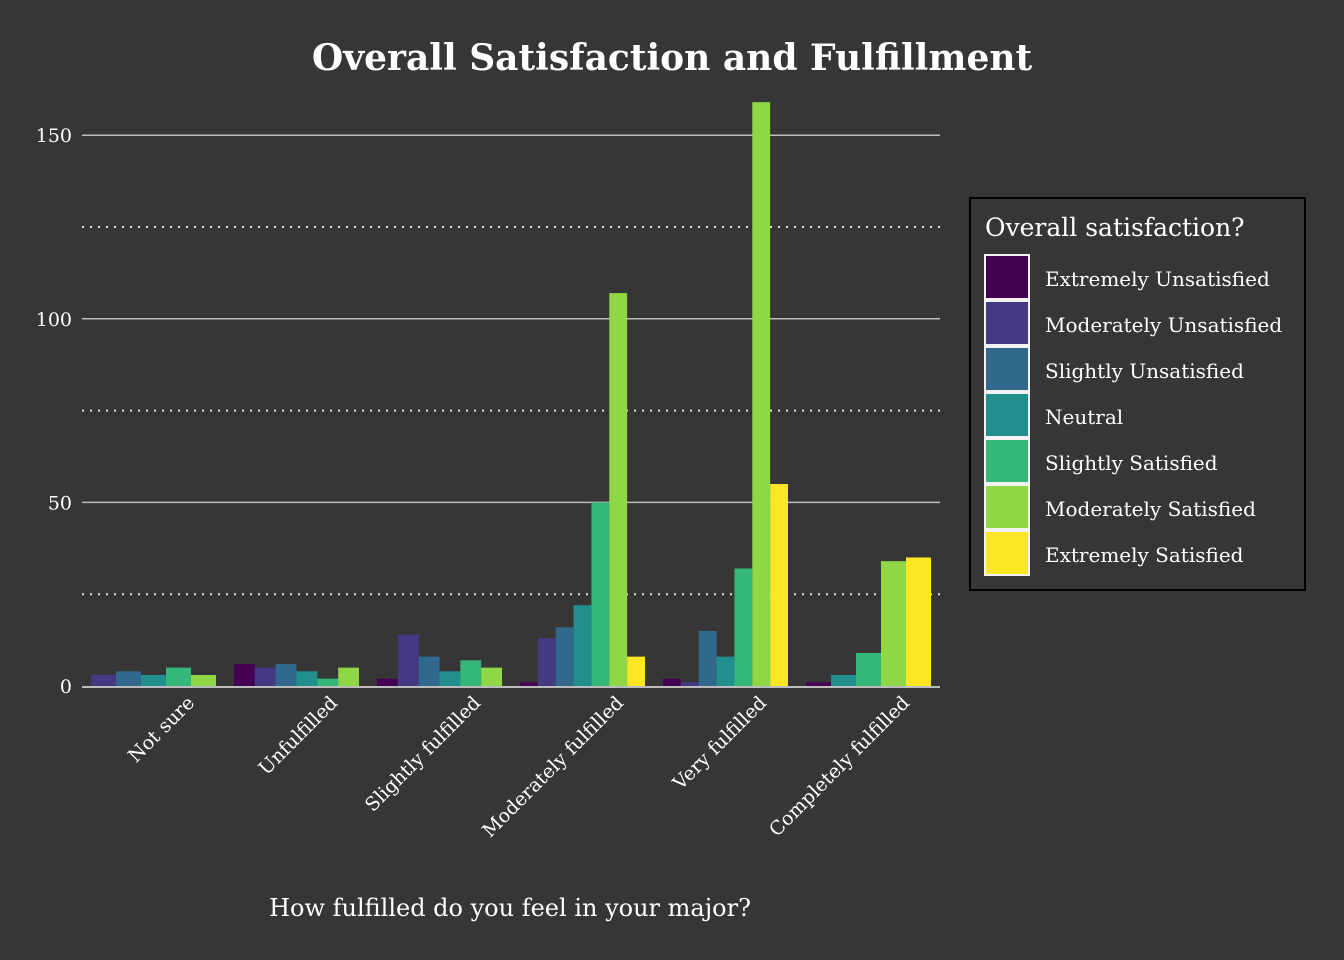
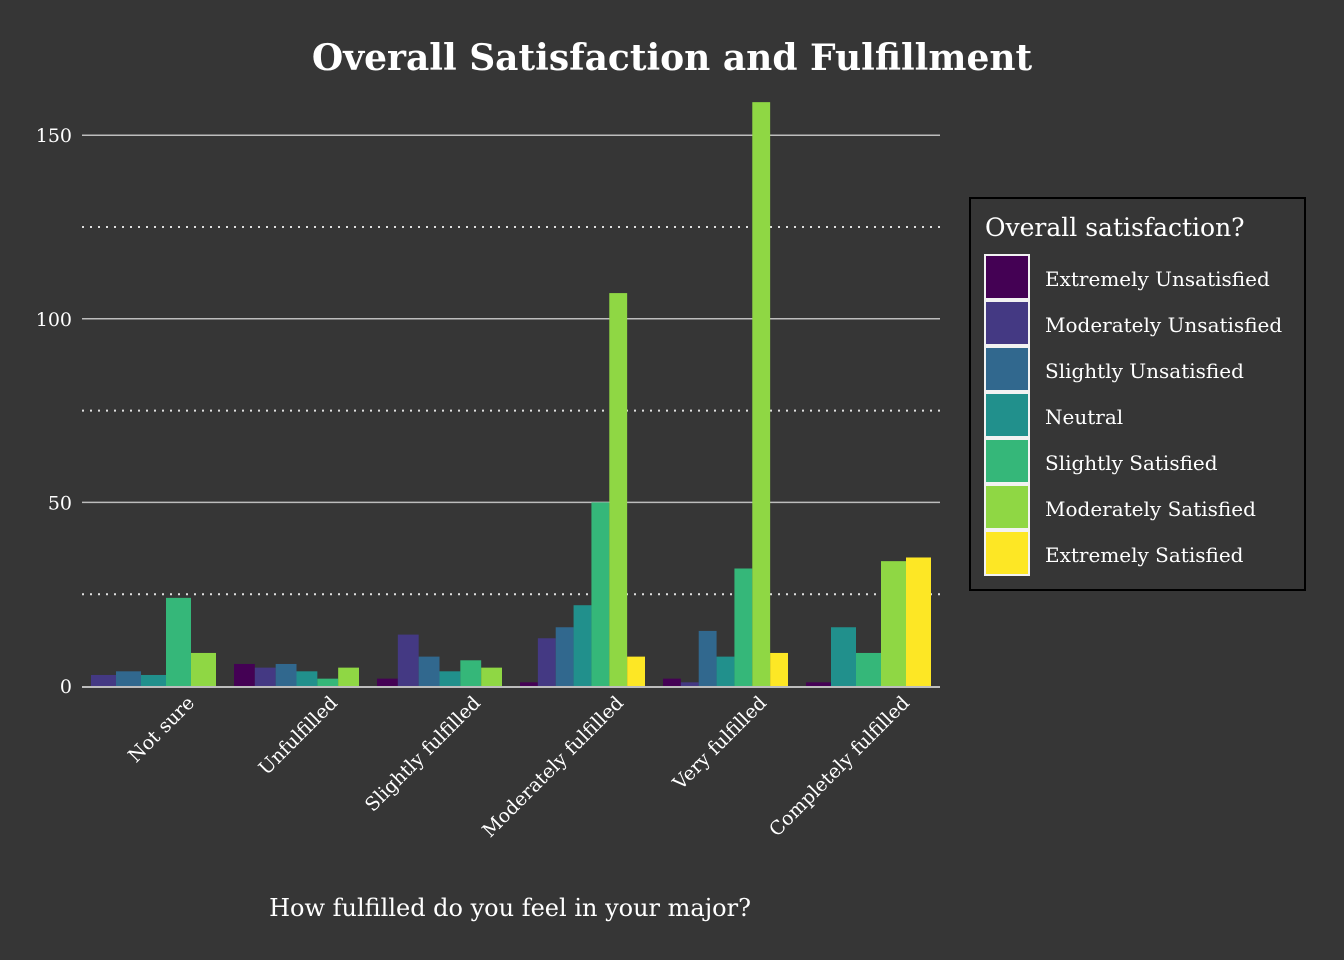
Slightly Satisfied/Not sure: 5 -> 24
Moderately Satisfied/Not sure: 3 -> 9
Extremely Satisfied/Very fulfilled: 55 -> 9
Neutral/Completely fulfilled: 3 -> 16
